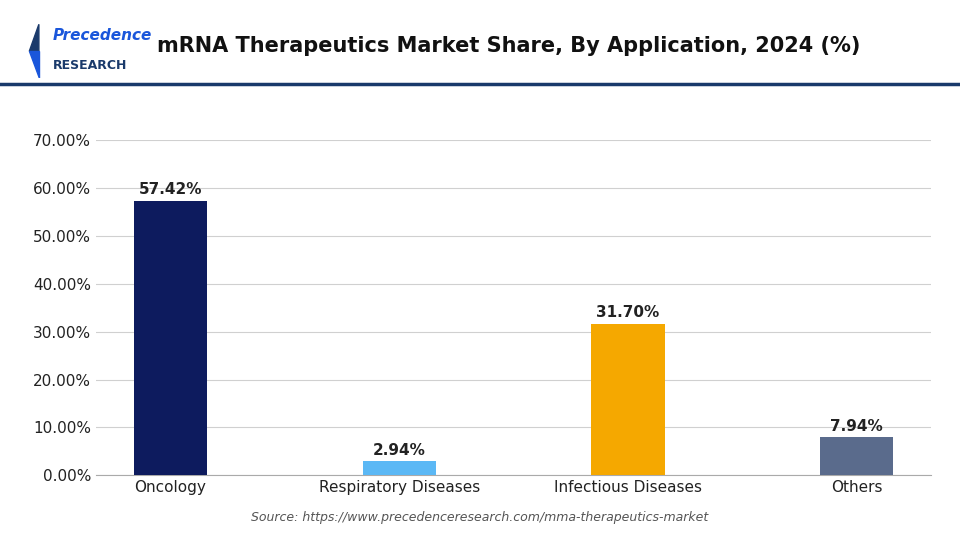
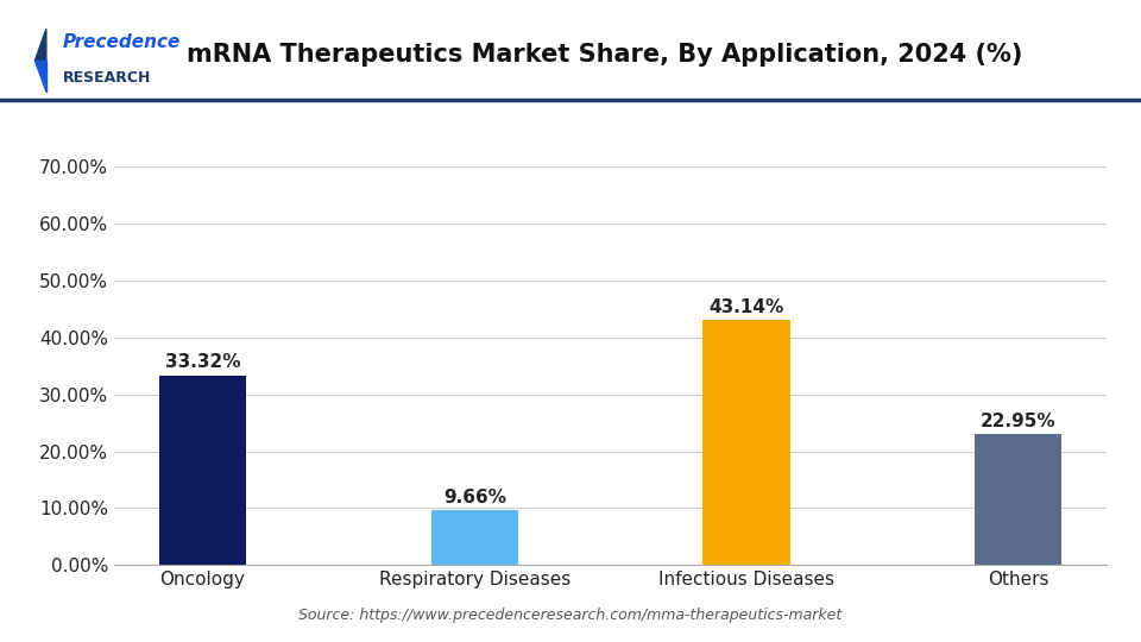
Oncology: 57.42% -> 33.32%
Respiratory Diseases: 2.94% -> 9.66%
Infectious Diseases: 31.70% -> 43.14%
Others: 7.94% -> 22.95%
